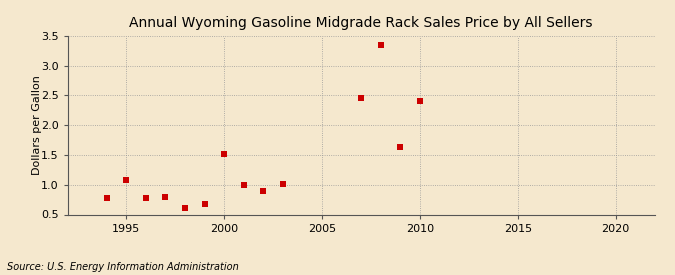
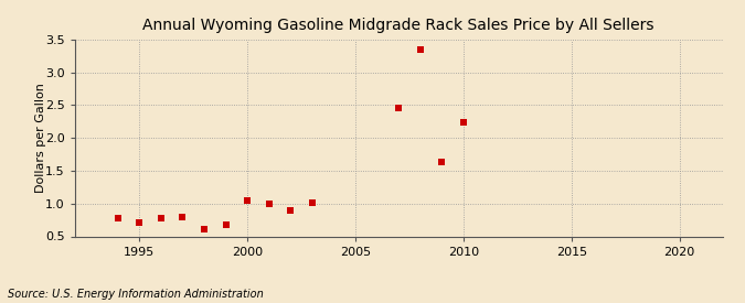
1995: 1.08 -> 0.71
2000: 1.52 -> 1.05
2010: 2.40 -> 2.24
